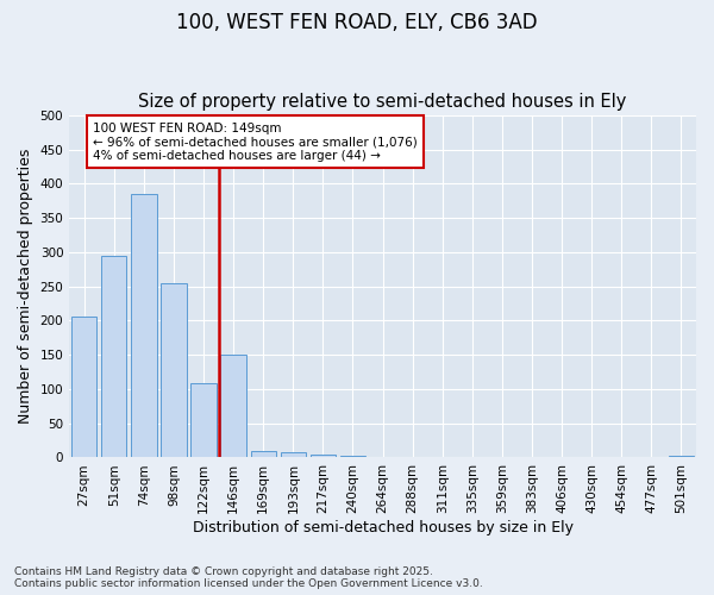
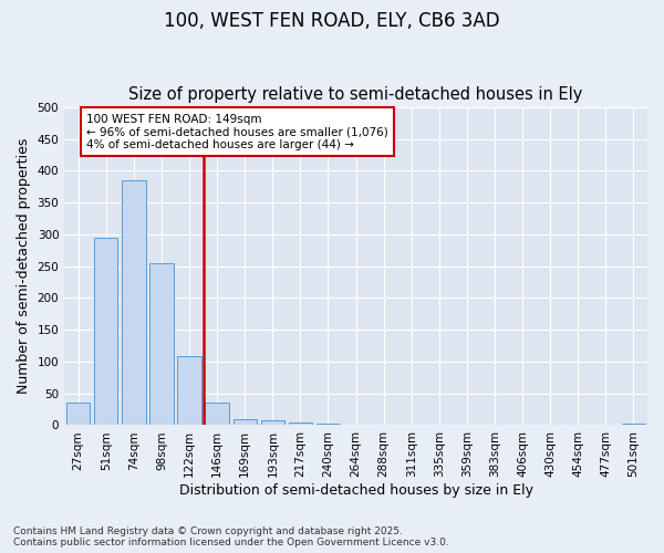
27sqm: 206 -> 35
146sqm: 150 -> 35
